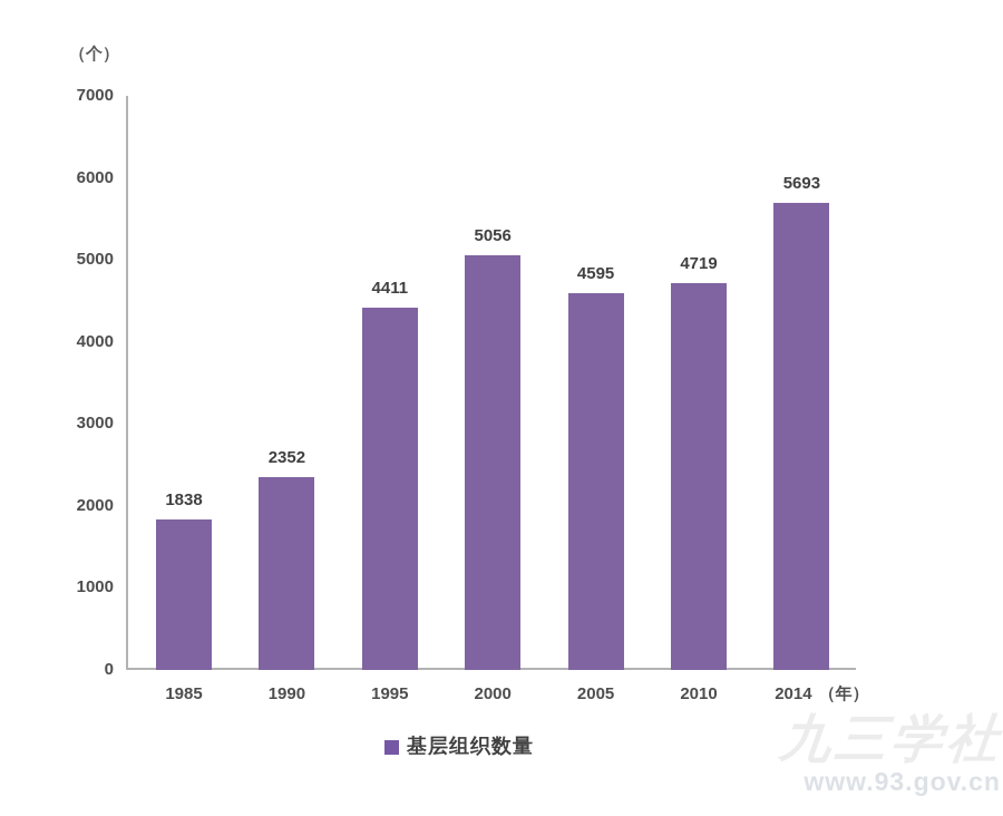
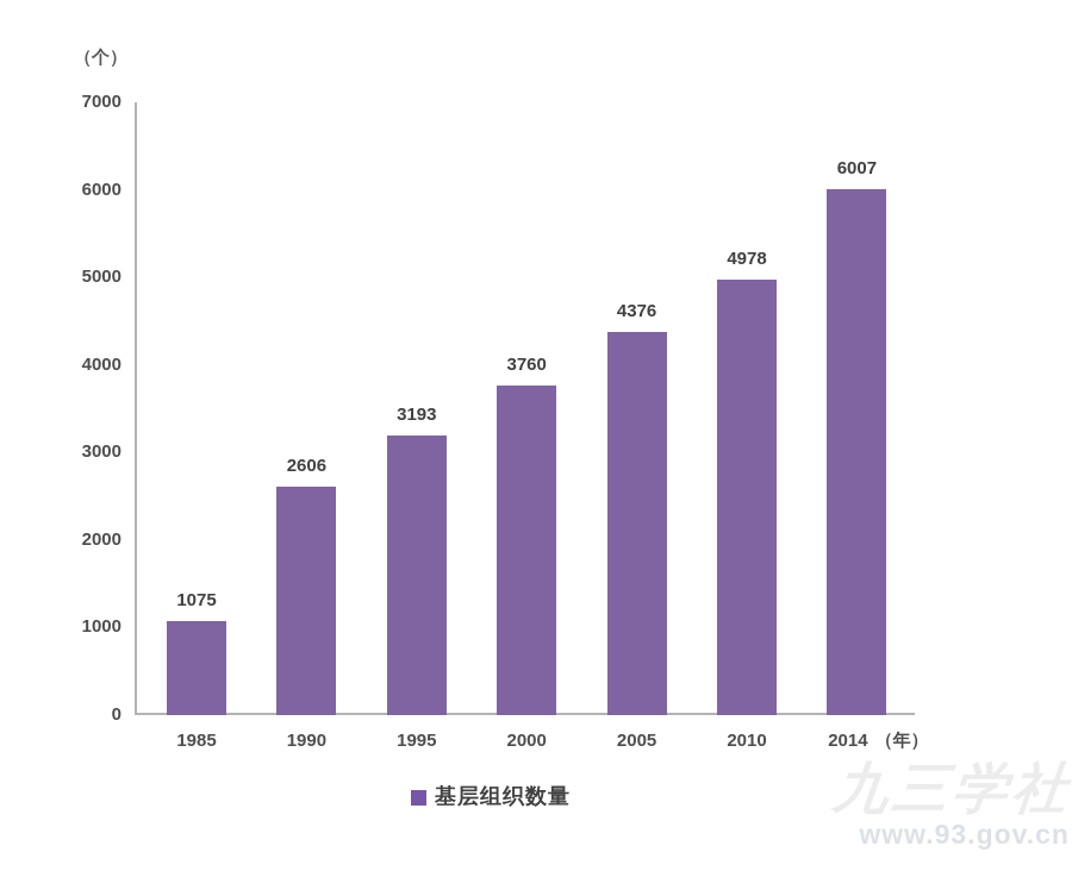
1985: 1838 -> 1075
1990: 2352 -> 2606
1995: 4411 -> 3193
2000: 5056 -> 3760
2005: 4595 -> 4376
2010: 4719 -> 4978
2014: 5693 -> 6007
